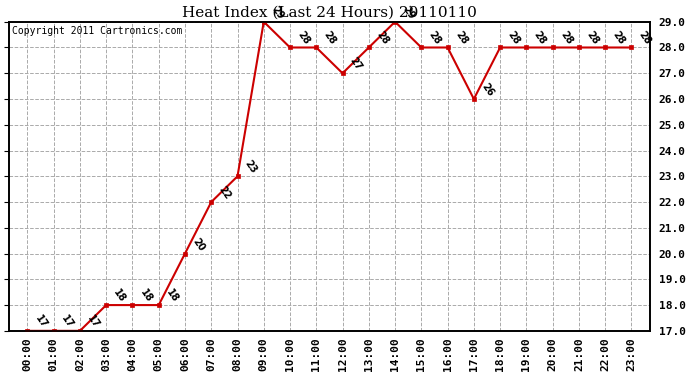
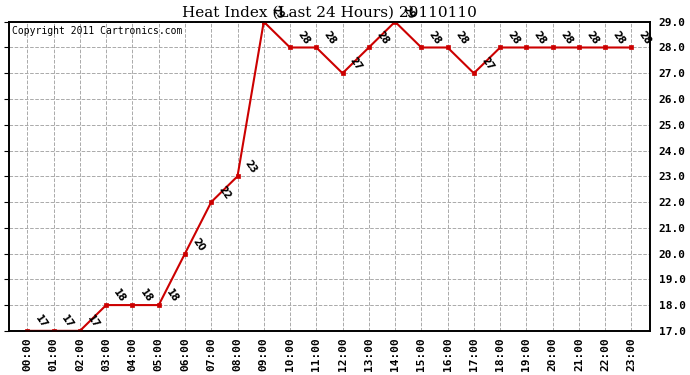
17:00: 26 -> 27
